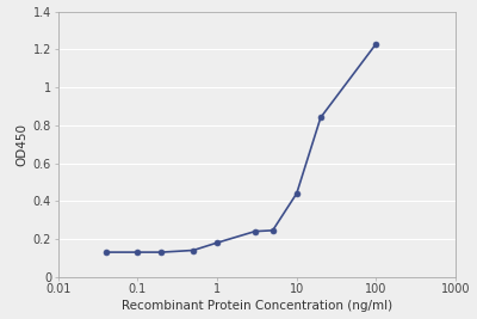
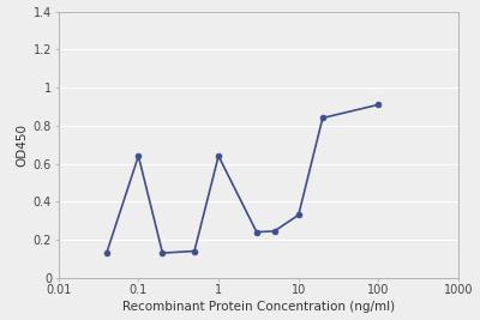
0.1: 0.13 -> 0.64
1: 0.18 -> 0.64
10: 0.44 -> 0.33
100: 1.23 -> 0.91
